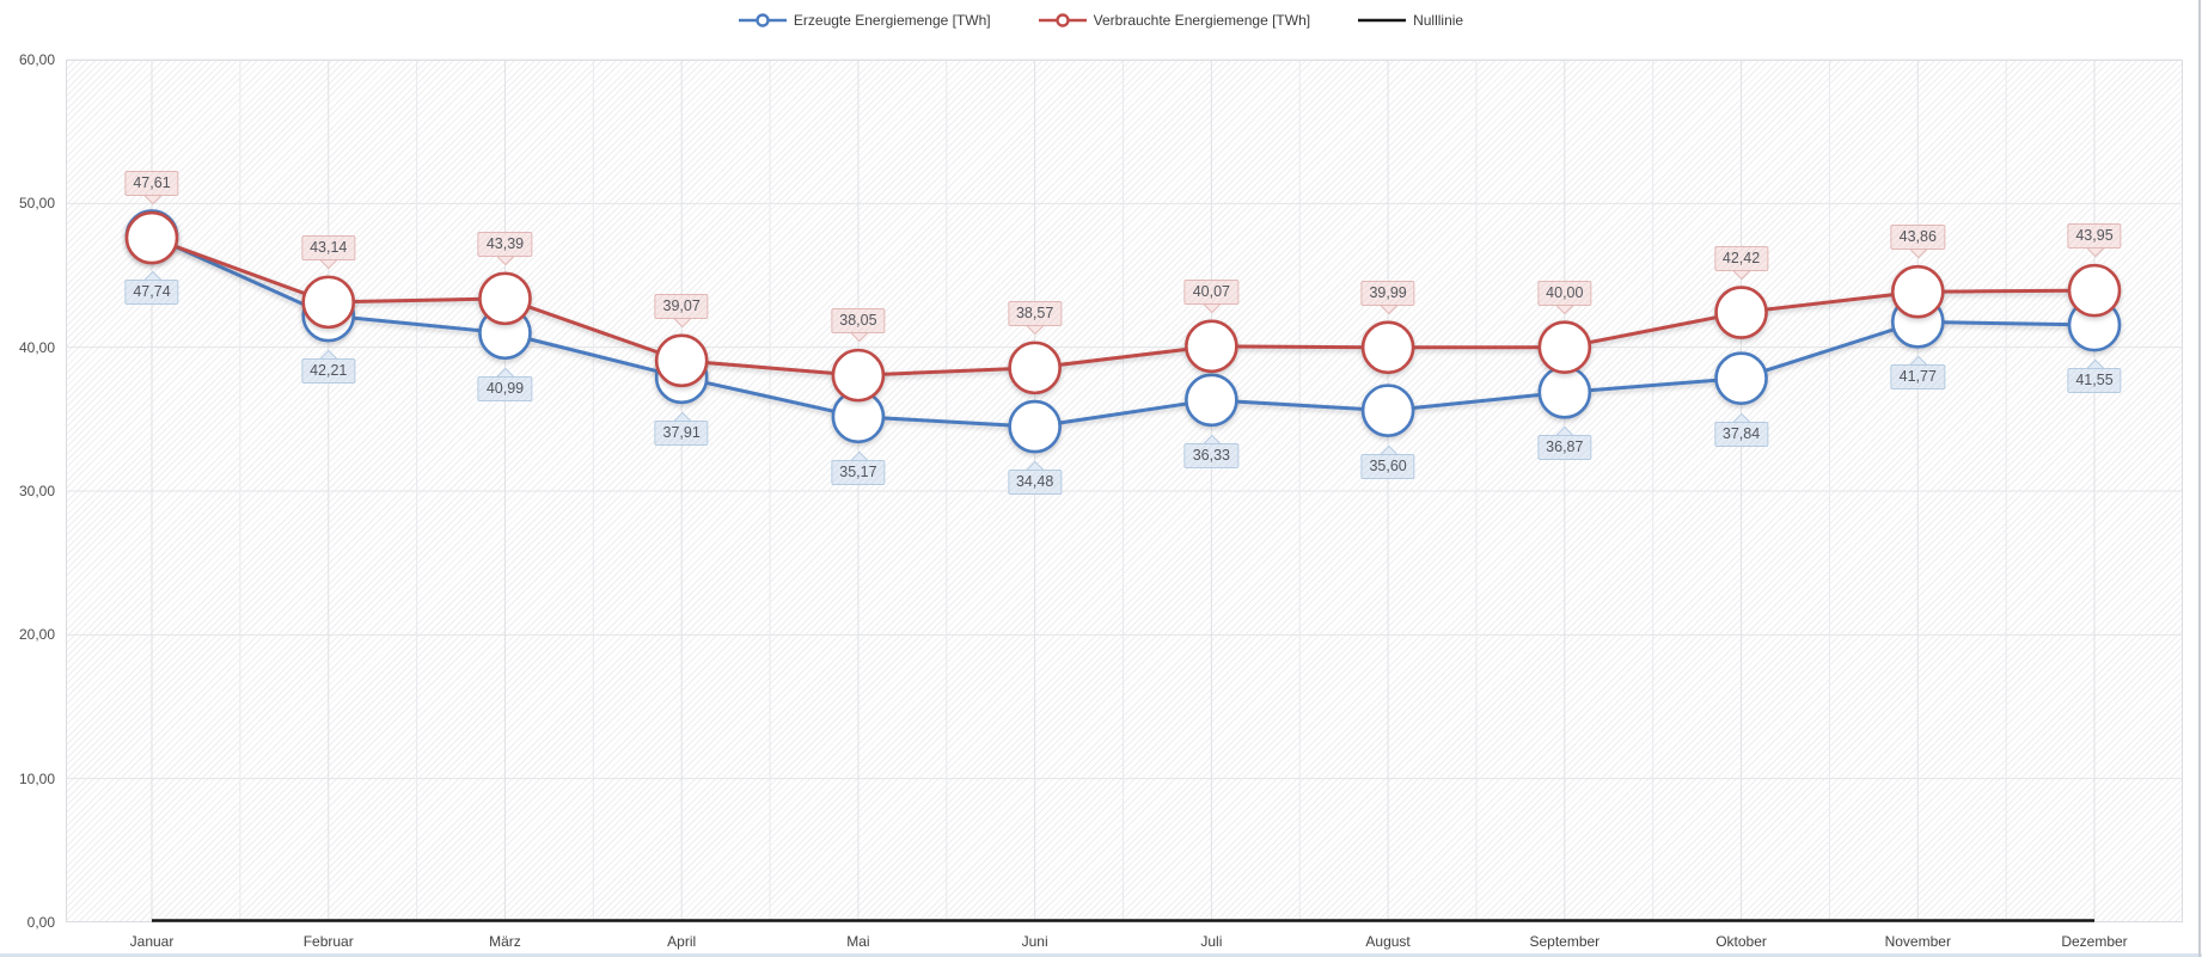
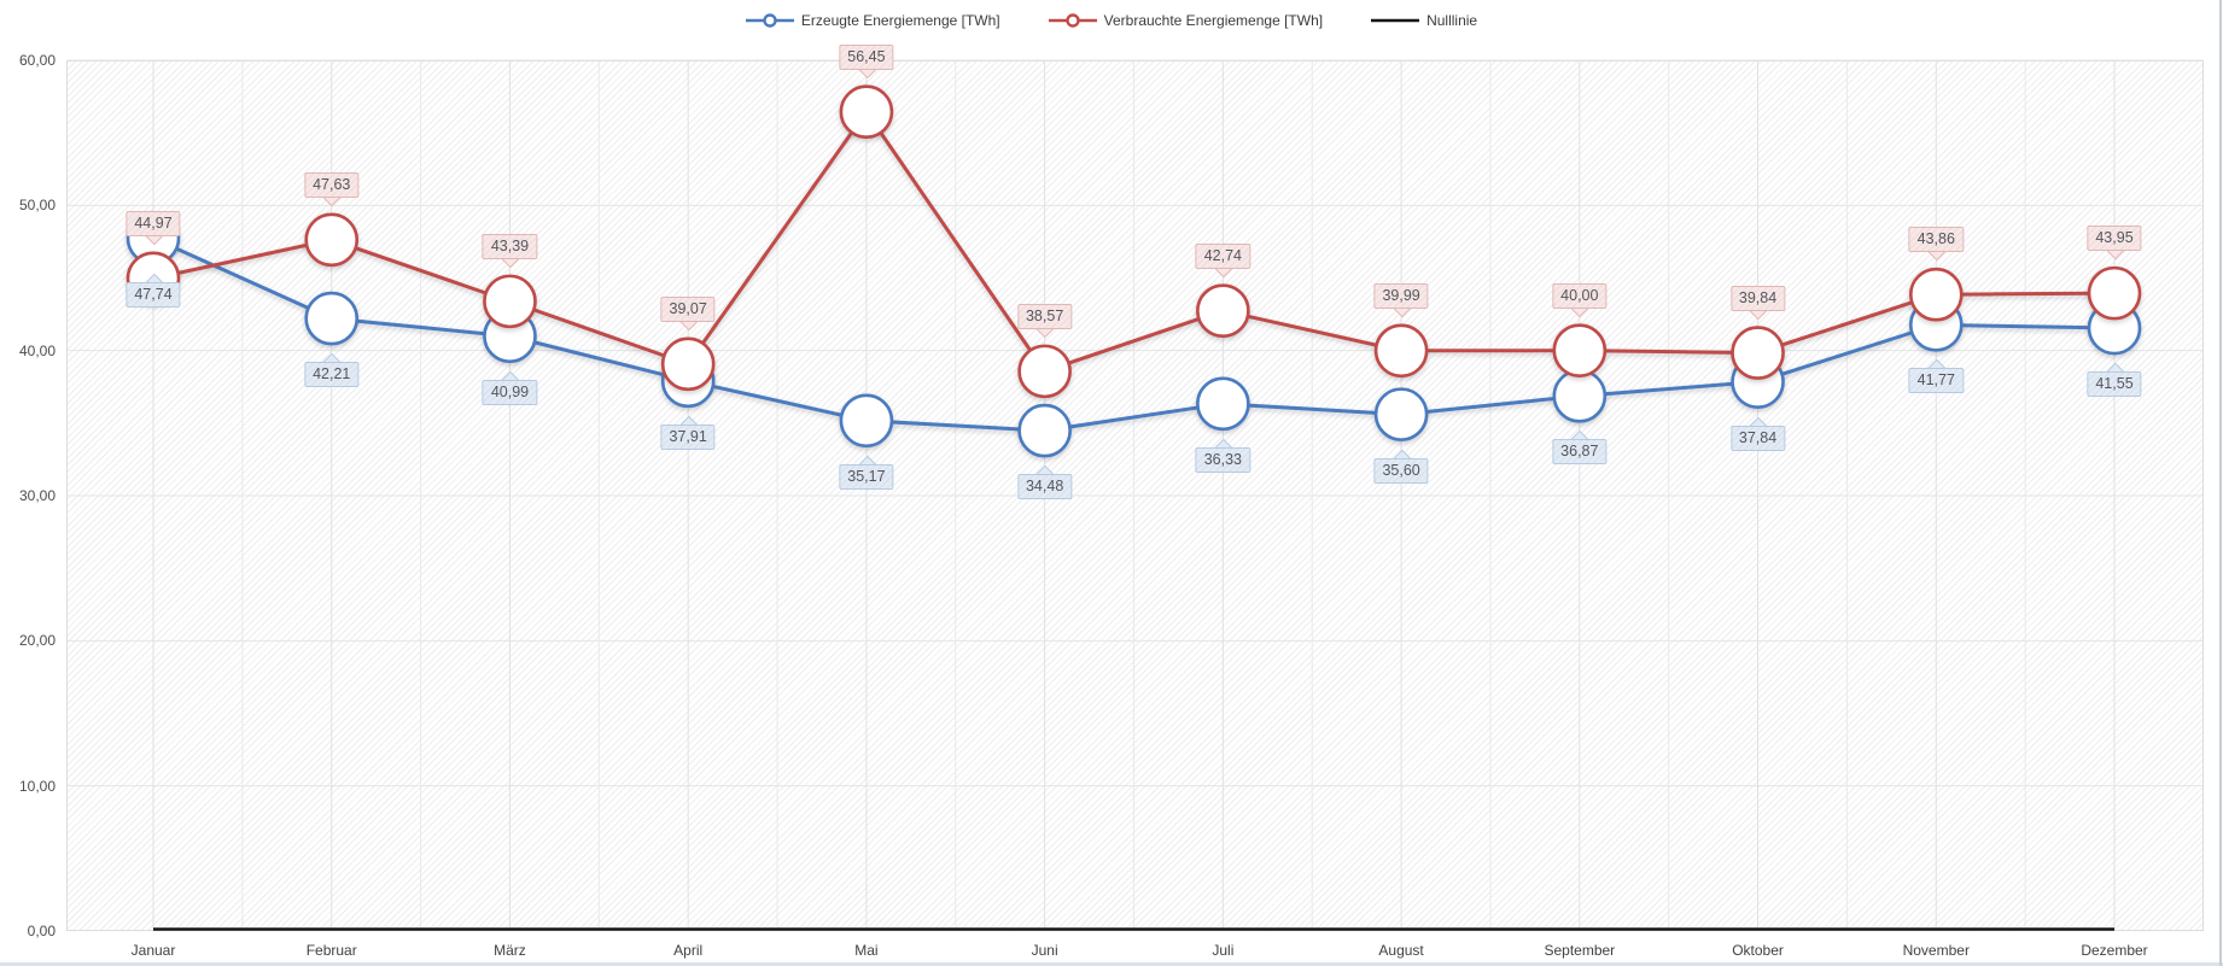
Verbrauchte Energiemenge [TWh]/Januar: 47,61 -> 44,97
Verbrauchte Energiemenge [TWh]/Februar: 43,14 -> 47,63
Verbrauchte Energiemenge [TWh]/Mai: 38,05 -> 56,45
Verbrauchte Energiemenge [TWh]/Juli: 40,07 -> 42,74
Verbrauchte Energiemenge [TWh]/Oktober: 42,42 -> 39,84
